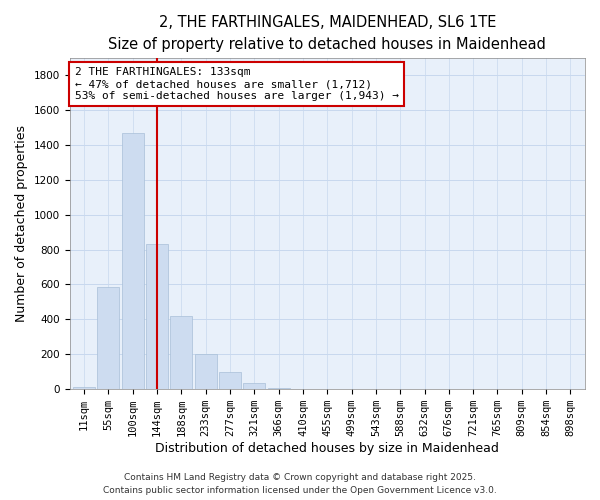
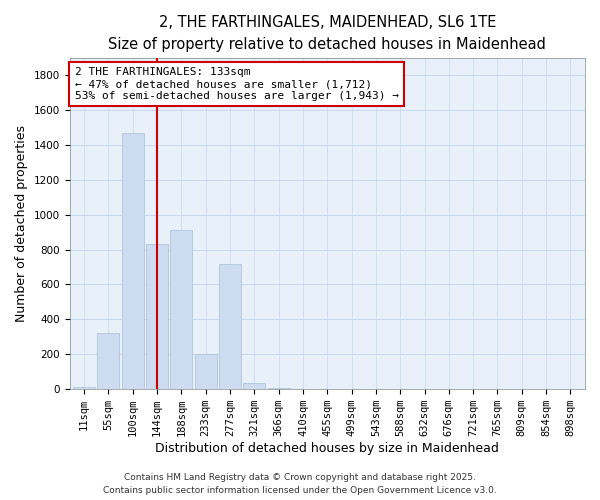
55sqm: 580 -> 320
188sqm: 420 -> 910
277sqm: 100 -> 720
